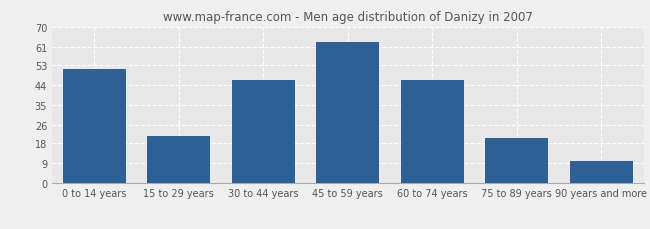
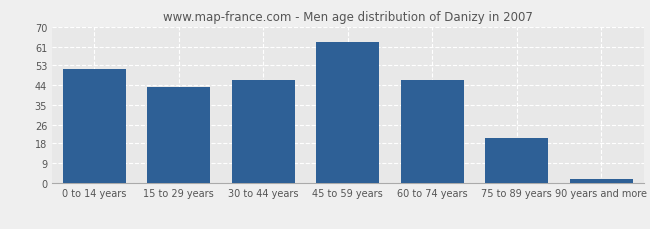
15 to 29 years: 21 -> 43
90 years and more: 10 -> 2
